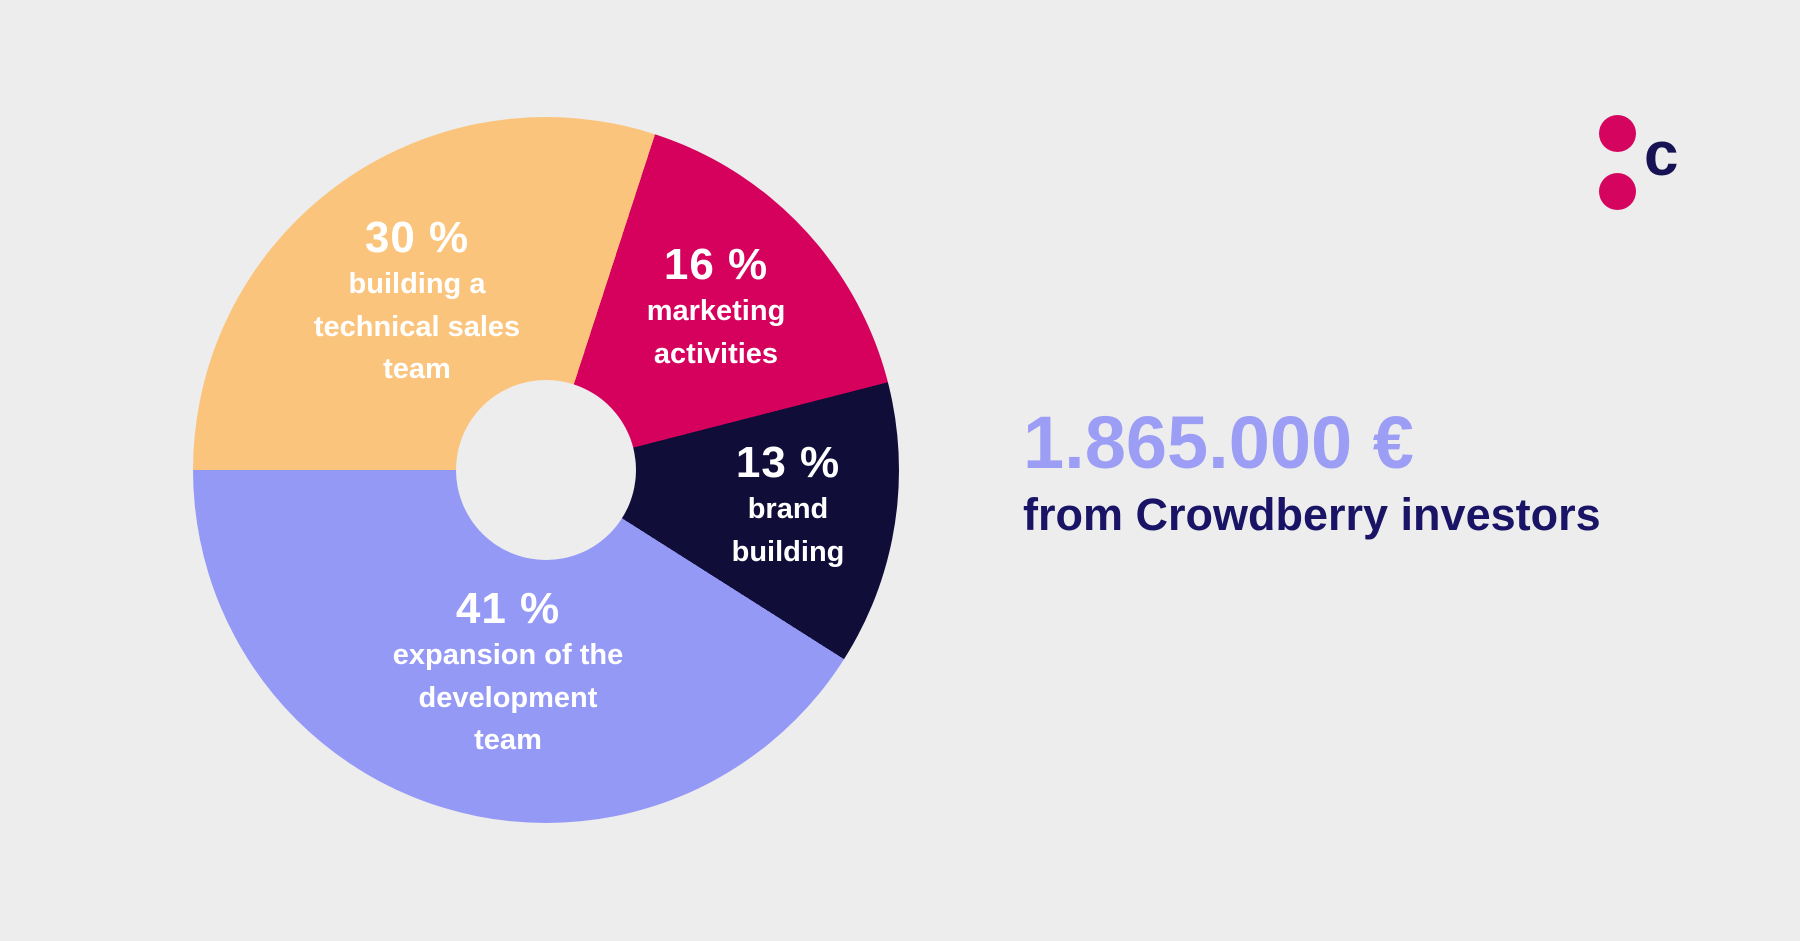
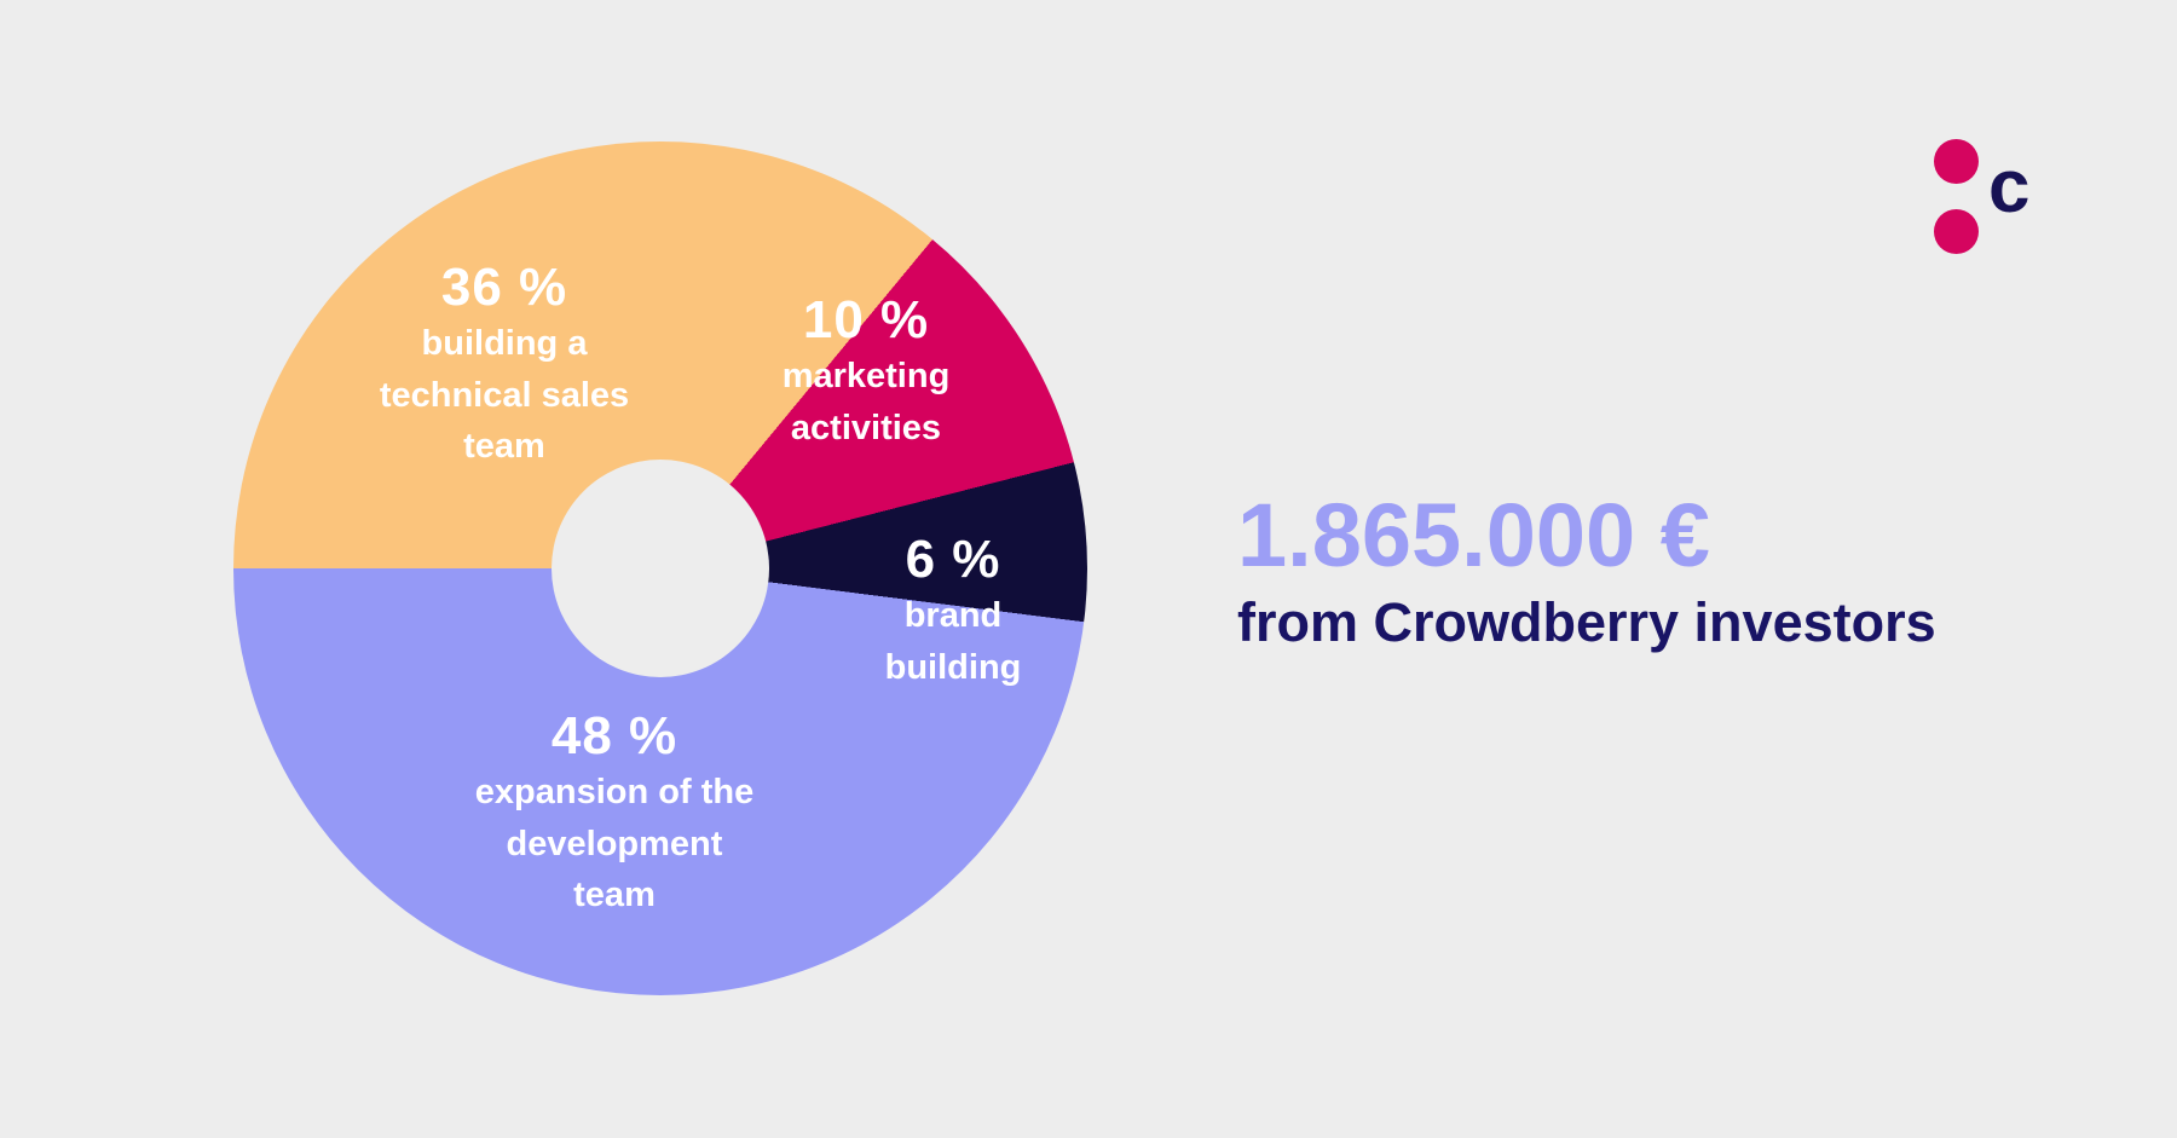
building a technical sales team: 30 -> 36
marketing activities: 16 -> 10
brand building: 13 -> 6
expansion of the development team: 41 -> 48
